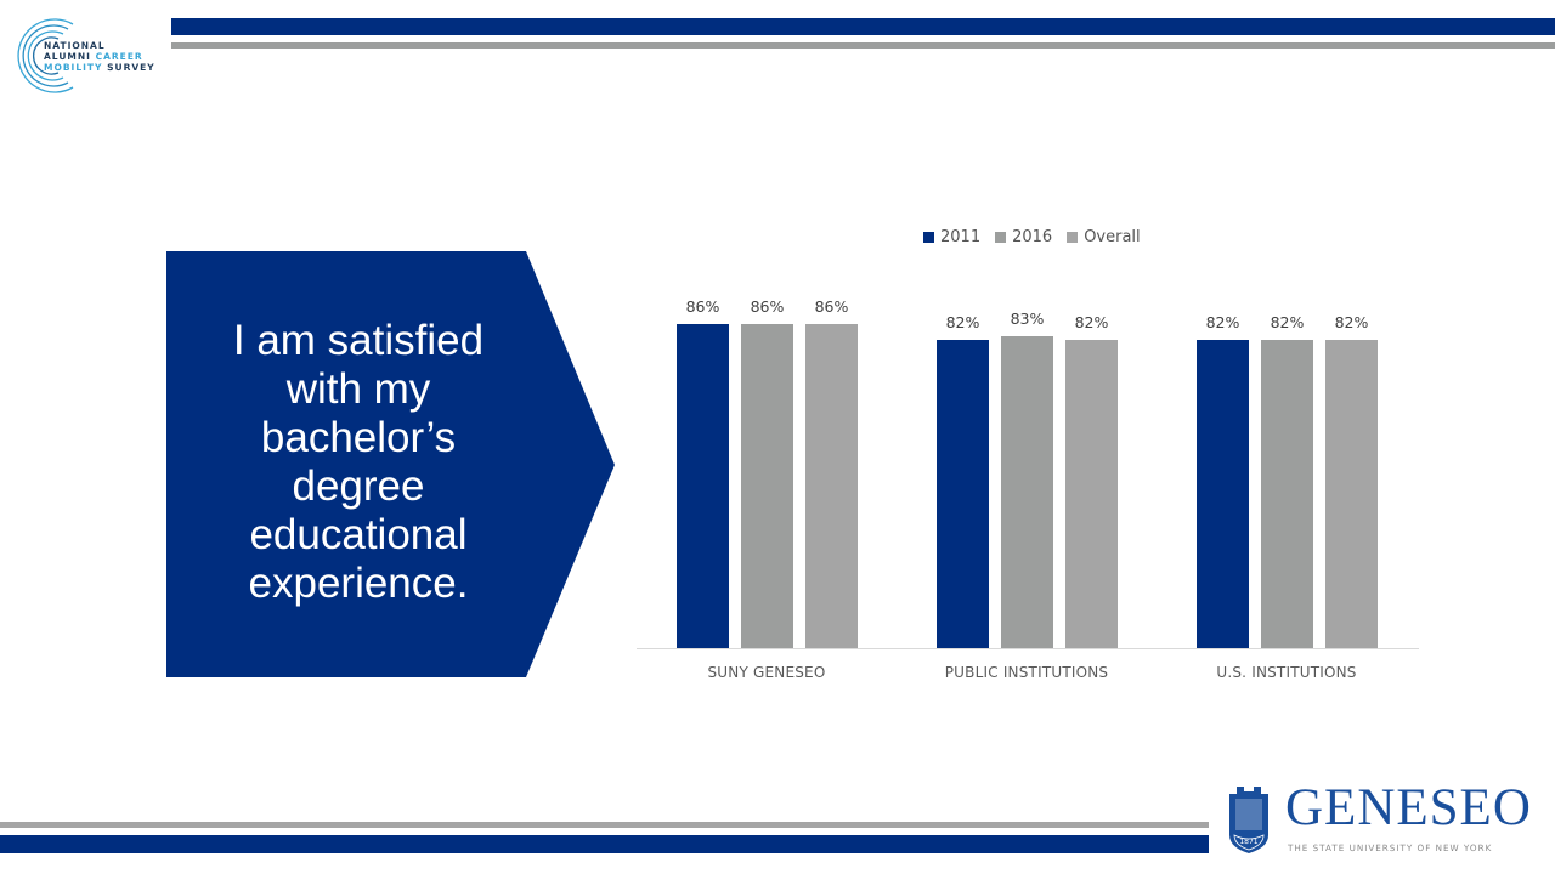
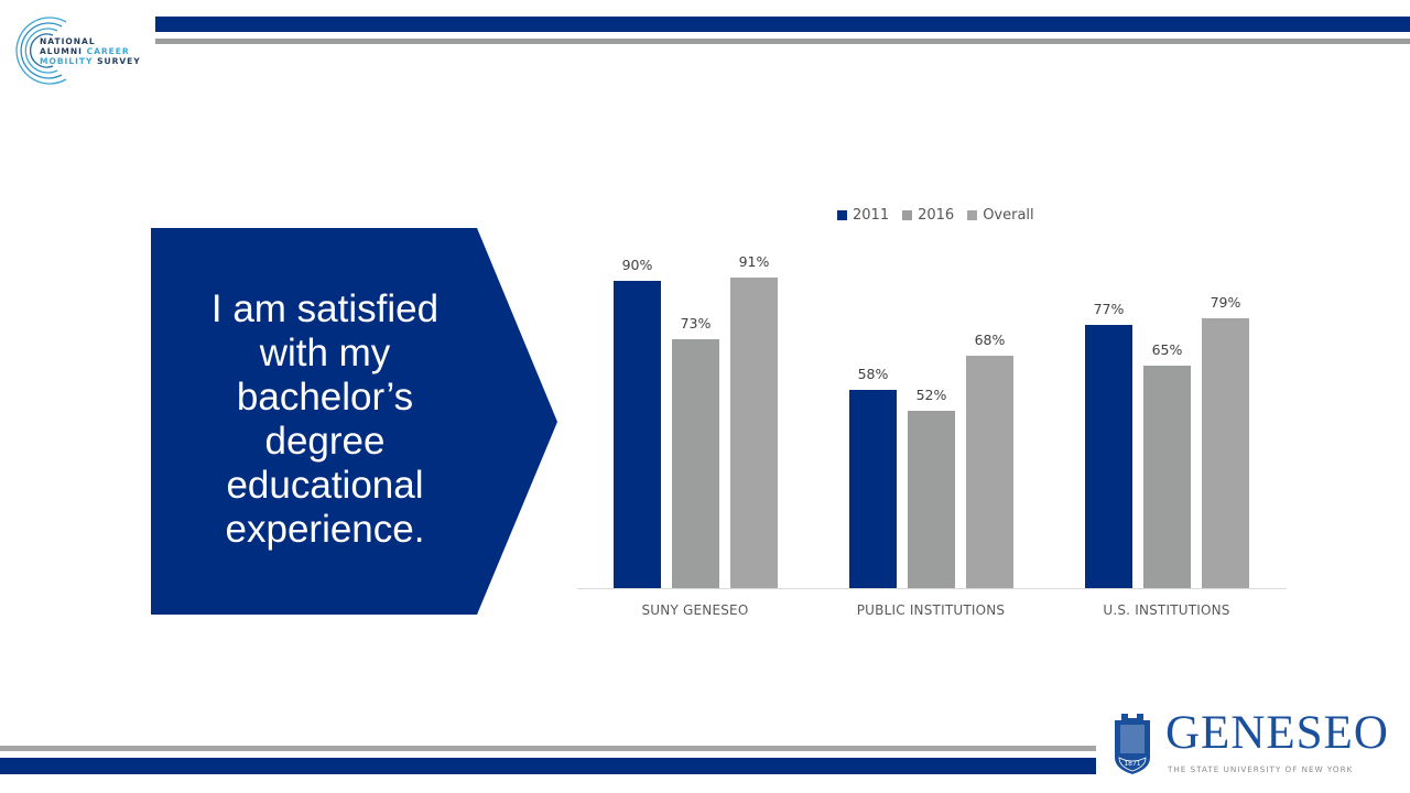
2011/SUNY GENESEO: 86% -> 90%
2016/SUNY GENESEO: 86% -> 73%
Overall/SUNY GENESEO: 86% -> 91%
2011/PUBLIC INSTITUTIONS: 82% -> 58%
2016/PUBLIC INSTITUTIONS: 83% -> 52%
Overall/PUBLIC INSTITUTIONS: 82% -> 68%
2011/U.S. INSTITUTIONS: 82% -> 77%
2016/U.S. INSTITUTIONS: 82% -> 65%
Overall/U.S. INSTITUTIONS: 82% -> 79%
